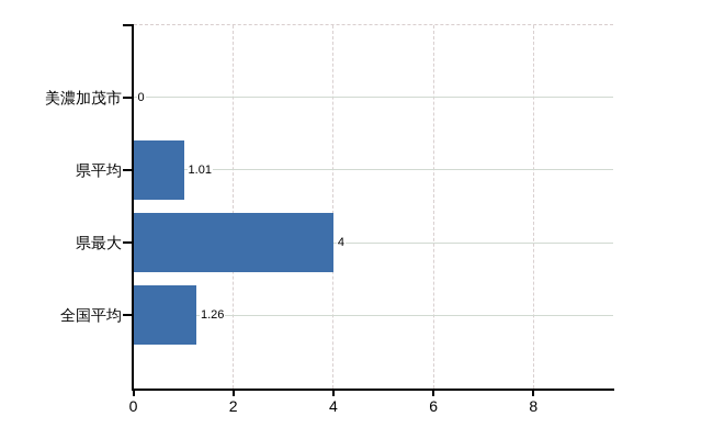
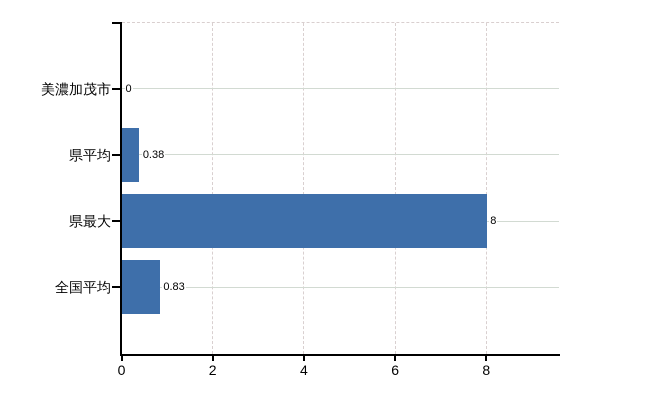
県平均: 1.01 -> 0.38
県最大: 4 -> 8
全国平均: 1.26 -> 0.83
